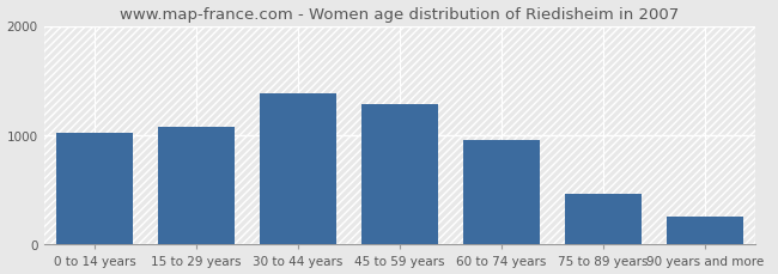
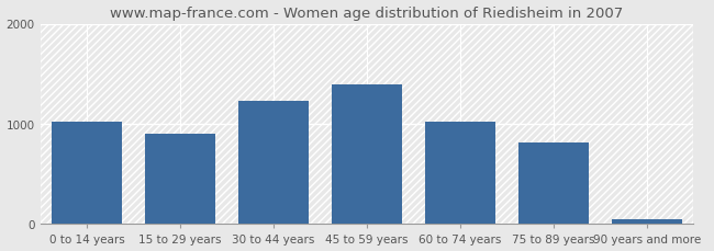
15 to 29 years: 1080 -> 900
30 to 44 years: 1380 -> 1230
45 to 59 years: 1280 -> 1390
60 to 74 years: 960 -> 1020
75 to 89 years: 460 -> 810
90 years and more: 260 -> 50
